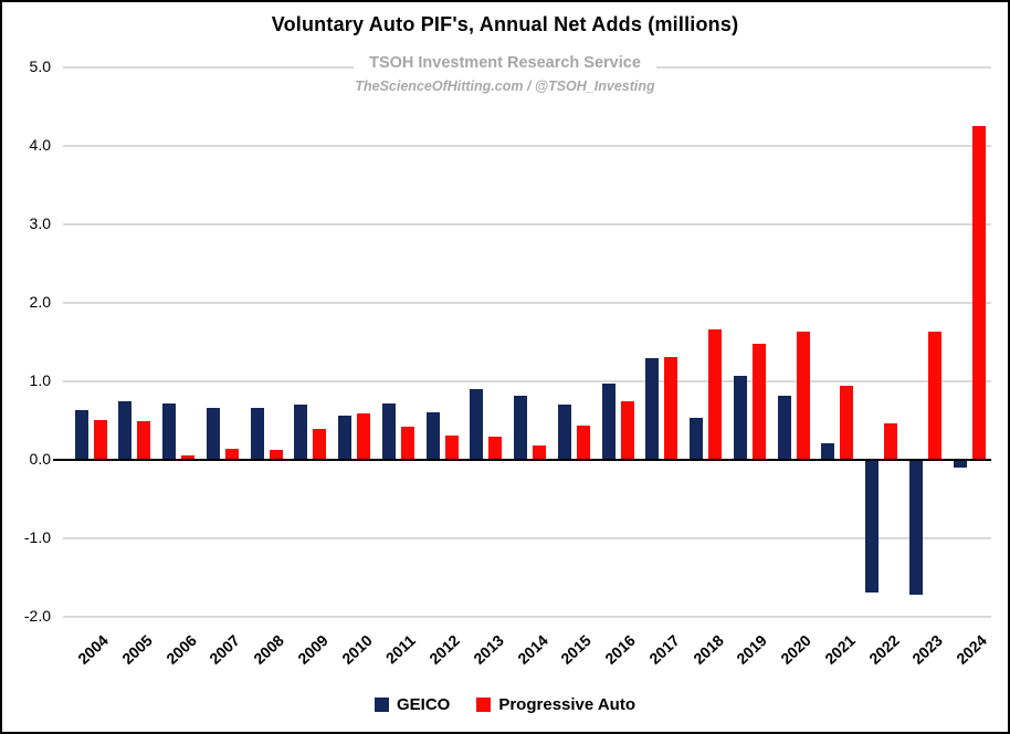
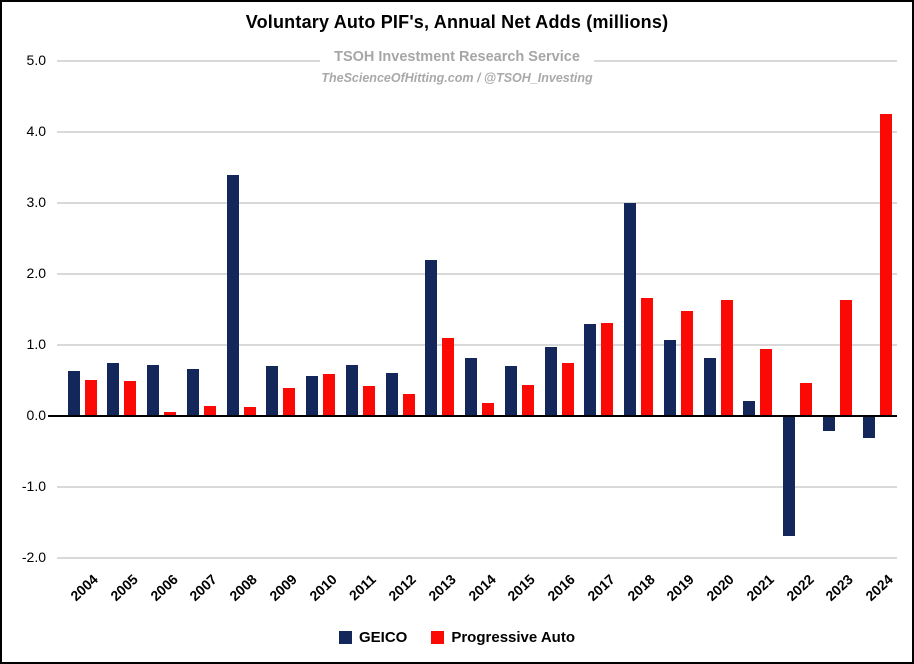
GEICO/2008: 0.7 -> 3.4
GEICO/2013: 0.9 -> 2.2
Progressive Auto/2013: 0.3 -> 1.1
GEICO/2018: 0.5 -> 3.0
GEICO/2023: -1.7 -> -0.2
GEICO/2024: -0.1 -> -0.3
